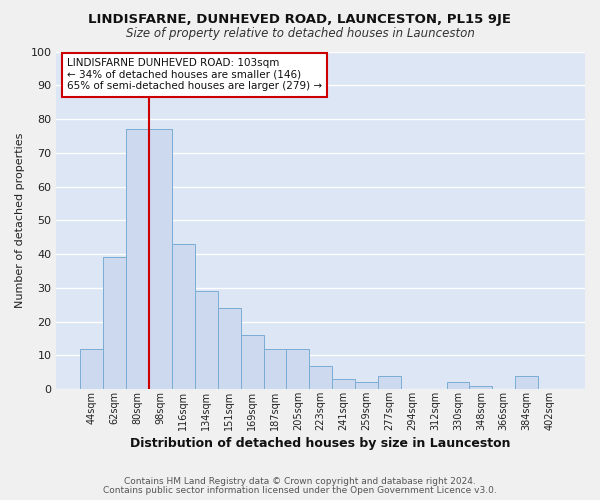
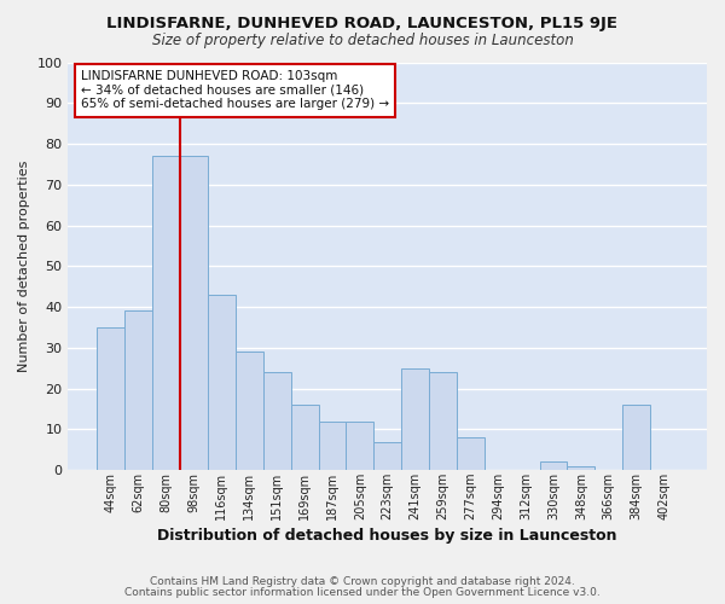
44sqm: 12 -> 35
241sqm: 3 -> 25
259sqm: 2 -> 24
277sqm: 4 -> 8
384sqm: 4 -> 16
